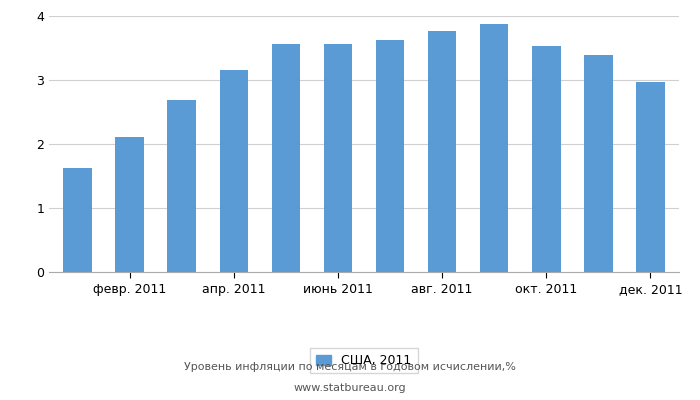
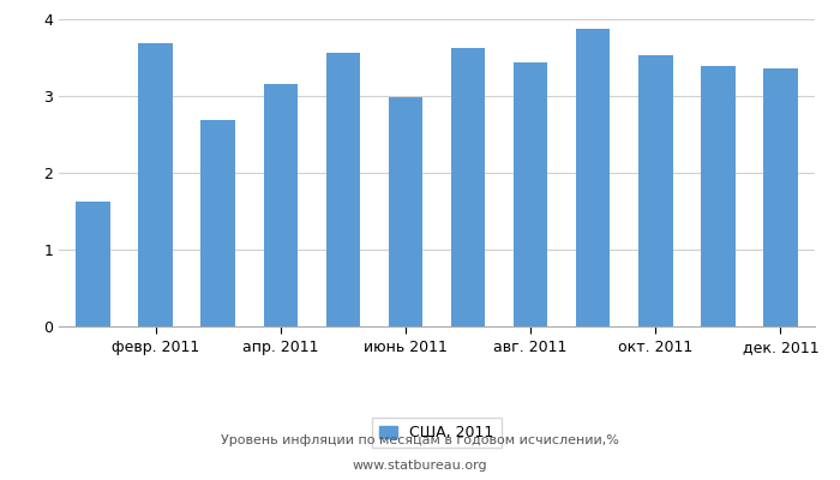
февр. 2011: 2.11 -> 3.68
июнь 2011: 3.56 -> 2.98
авг. 2011: 3.77 -> 3.44
дек. 2011: 2.97 -> 3.36
